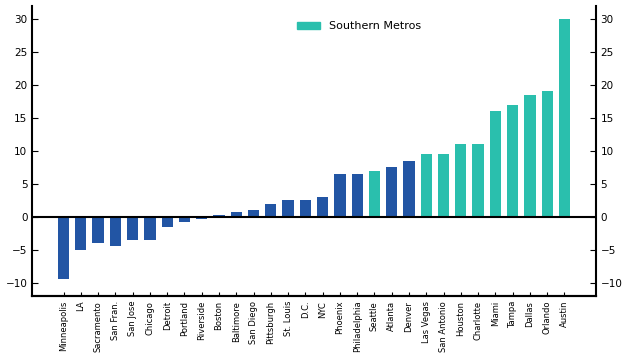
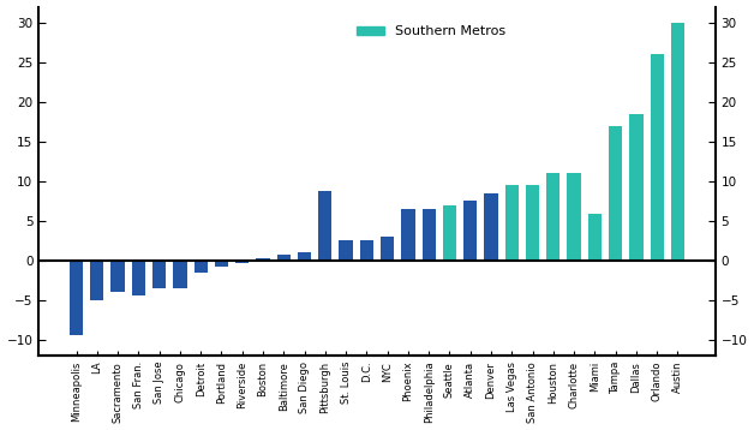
Pittsburgh: 2.0 -> 8.8
Miami: 16.0 -> 5.8
Orlando: 19.0 -> 26.0
